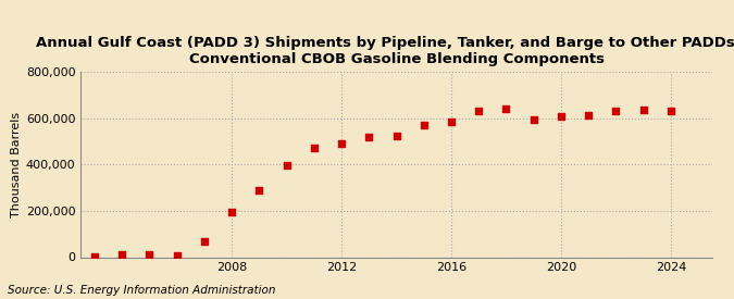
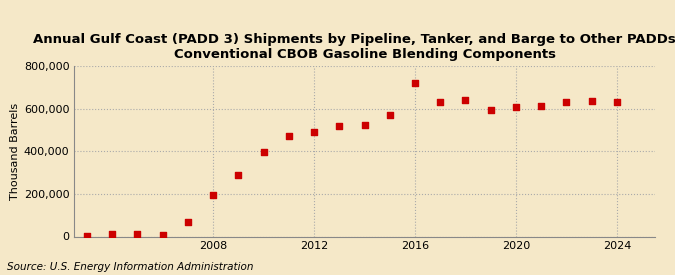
2016: 582,000 -> 720,000
